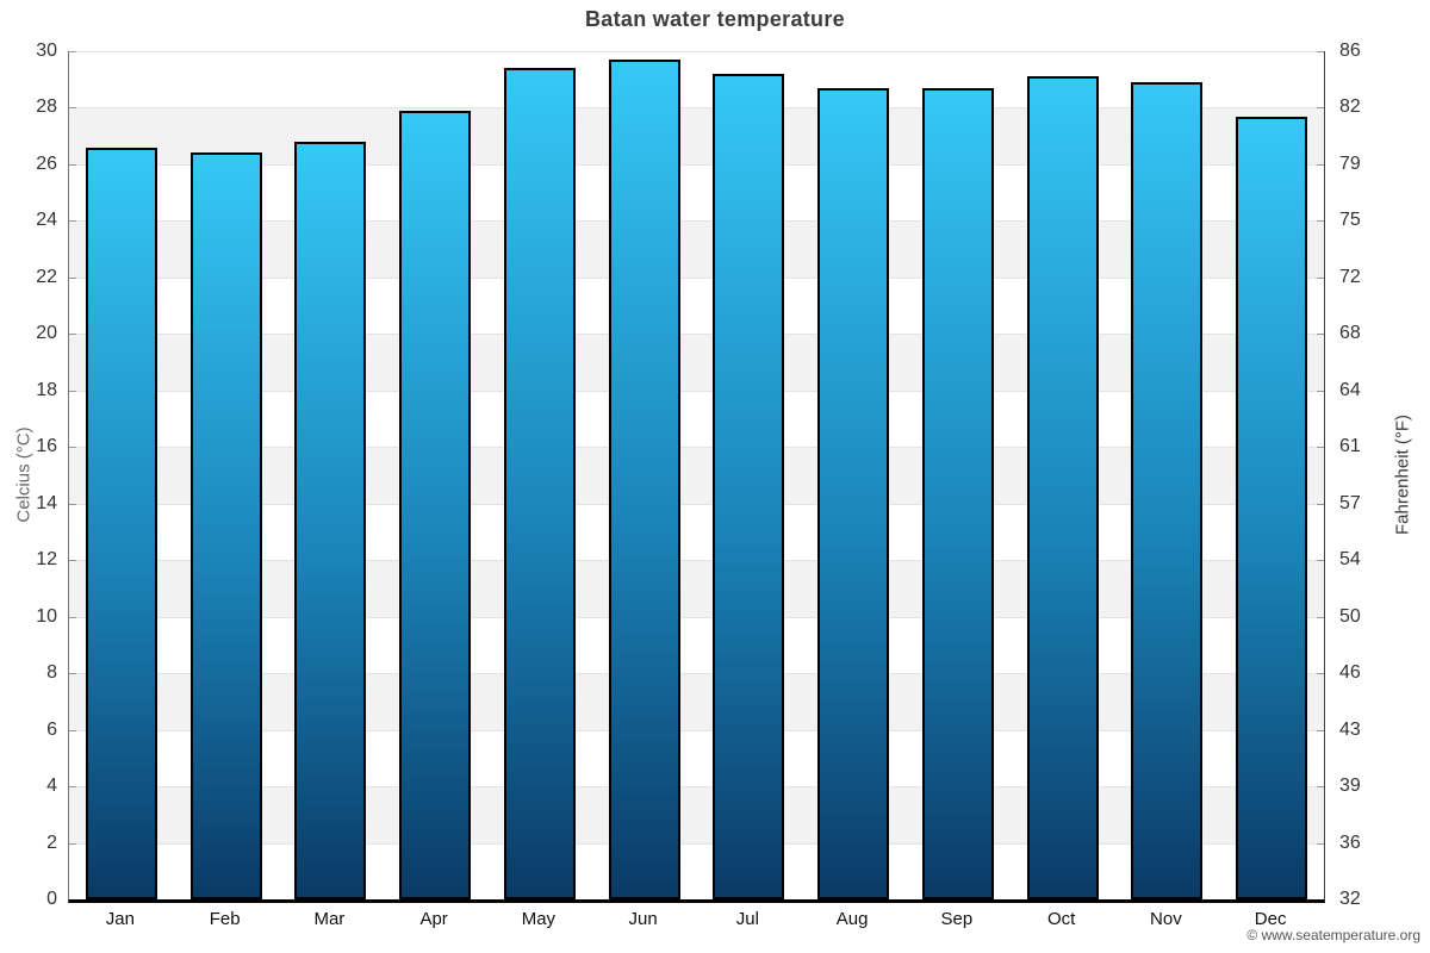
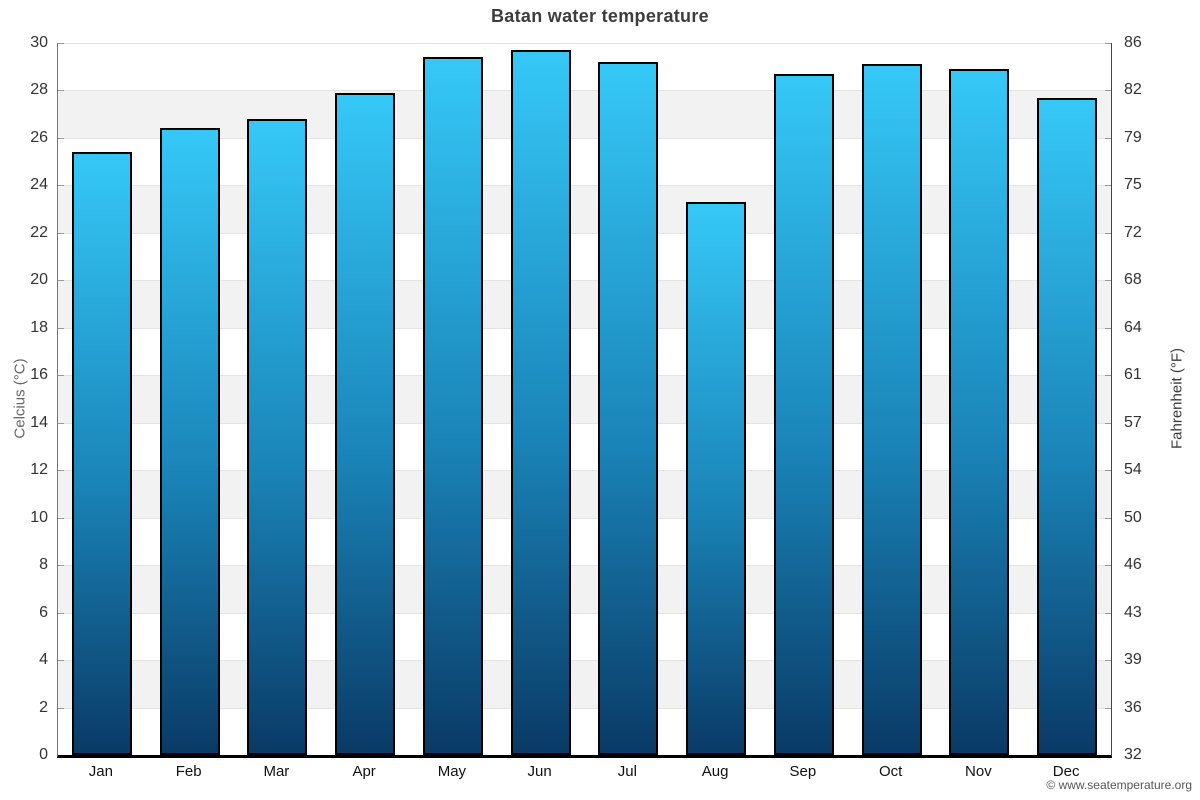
Jan: 26.6 -> 25.4
Aug: 28.7 -> 23.3
